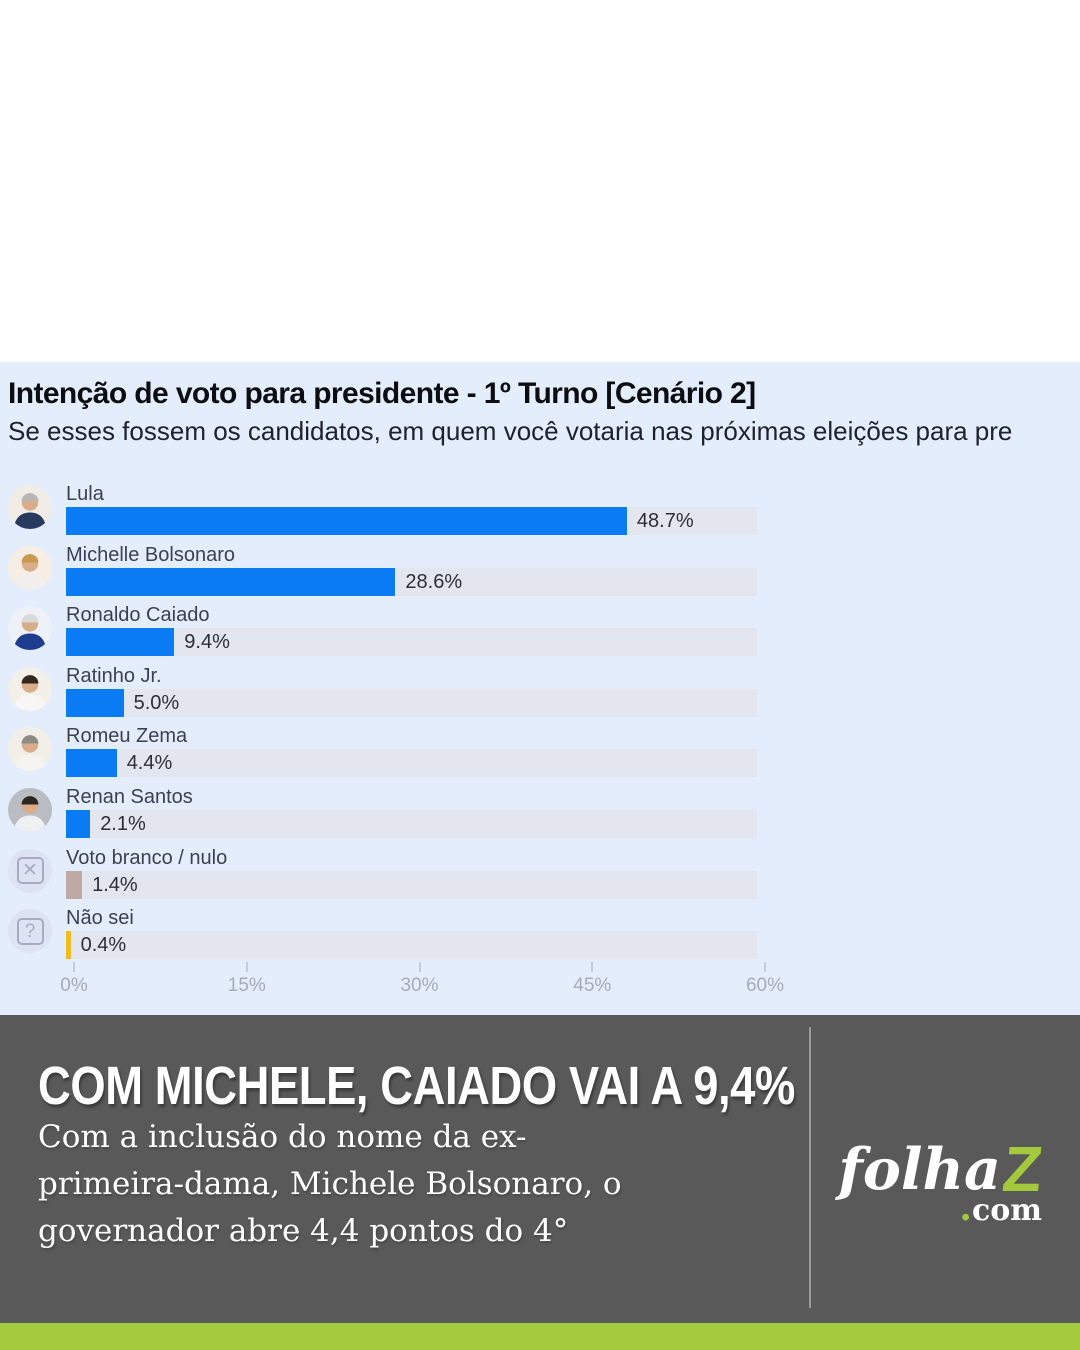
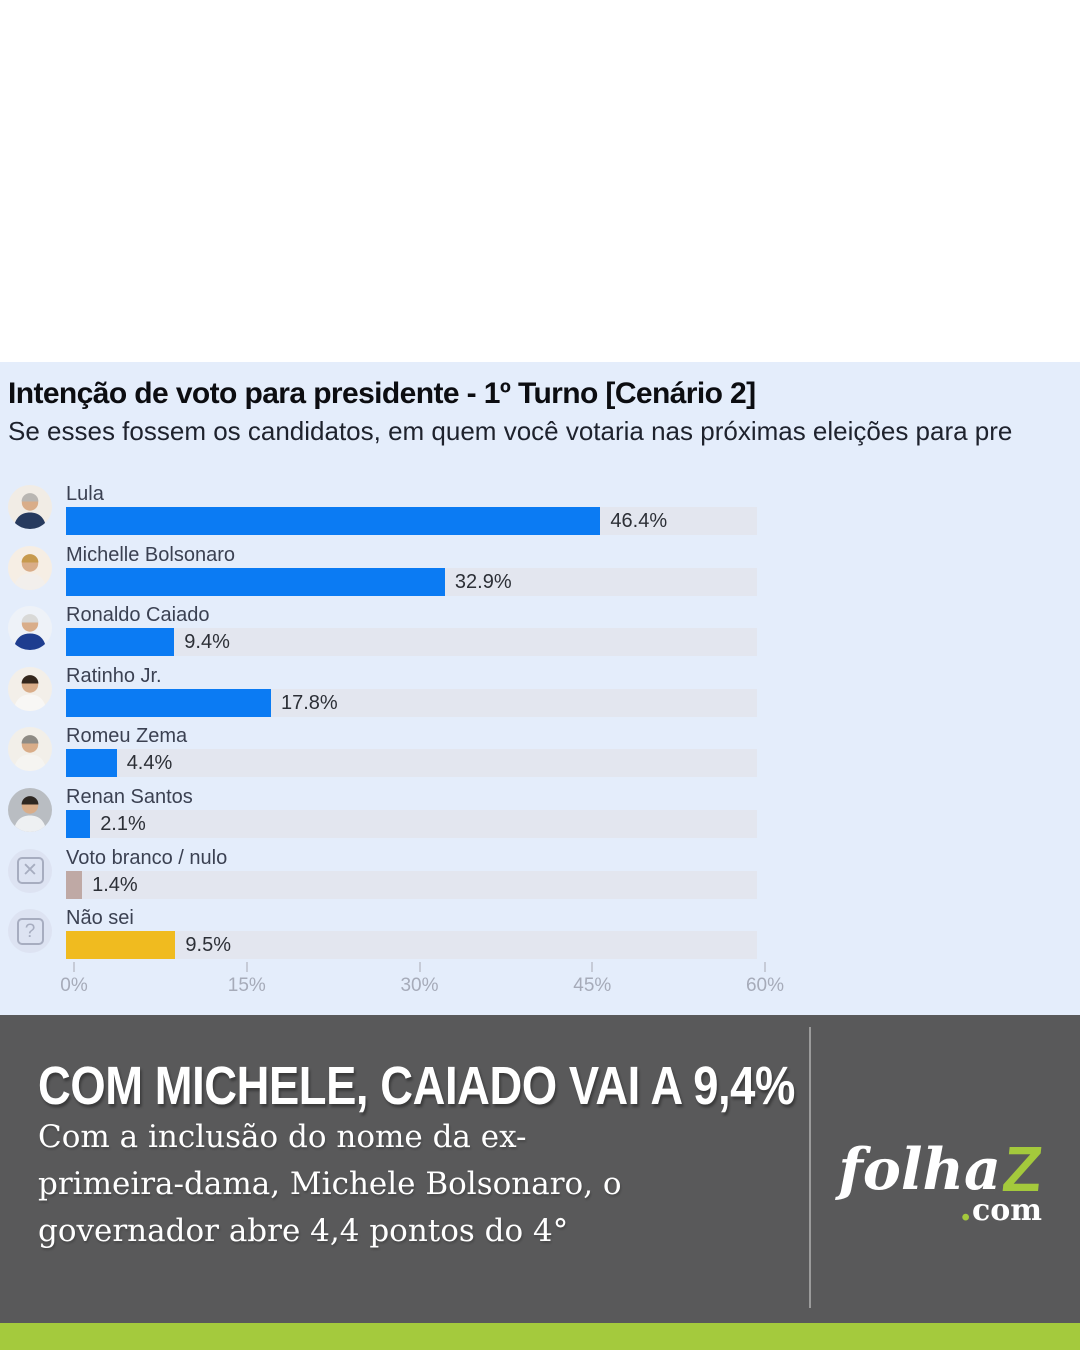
Lula: 48.7% -> 46.4%
Michelle Bolsonaro: 28.6% -> 32.9%
Ratinho Jr.: 5.0% -> 17.8%
Não sei: 0.4% -> 9.5%
